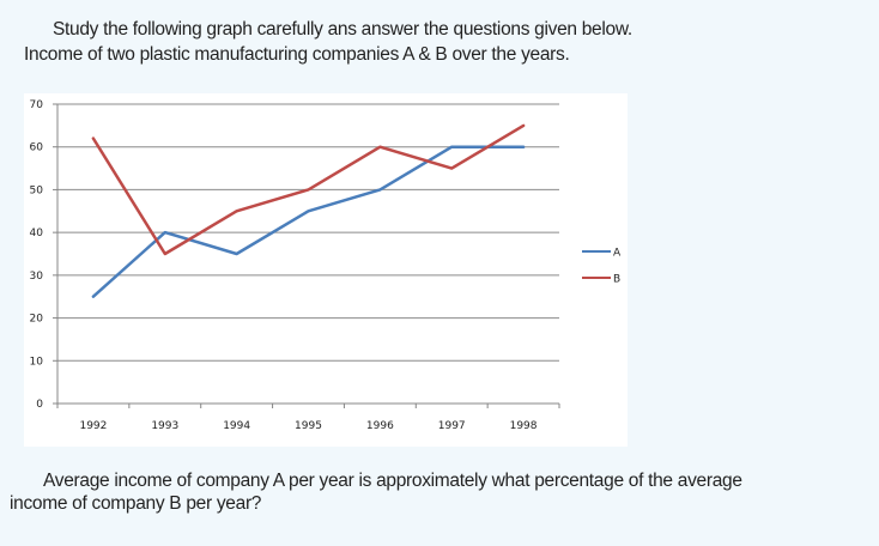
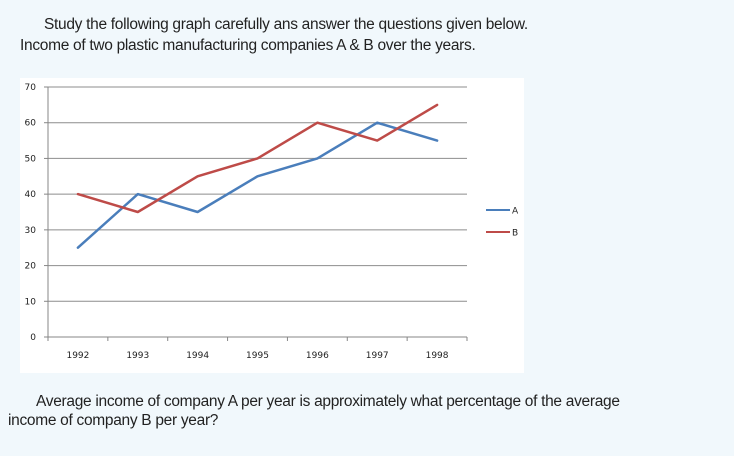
B/1992: 62 -> 40
A/1998: 60 -> 55
